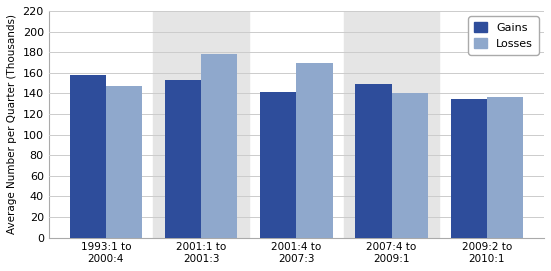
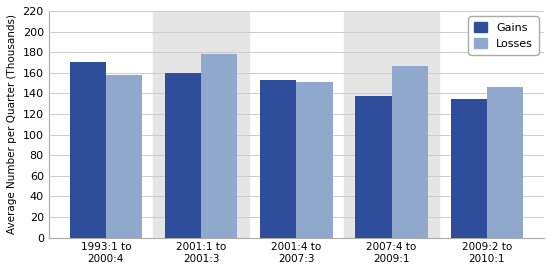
Gains/1993:1 to 2000:4: 158 -> 170
Losses/1993:1 to 2000:4: 147 -> 158
Gains/2001:1 to 2001:3: 153 -> 160
Gains/2001:4 to 2007:3: 141 -> 153
Losses/2001:4 to 2007:3: 169 -> 151
Gains/2007:4 to 2009:1: 149 -> 137
Losses/2007:4 to 2009:1: 140 -> 167
Losses/2009:2 to 2010:1: 136 -> 146
